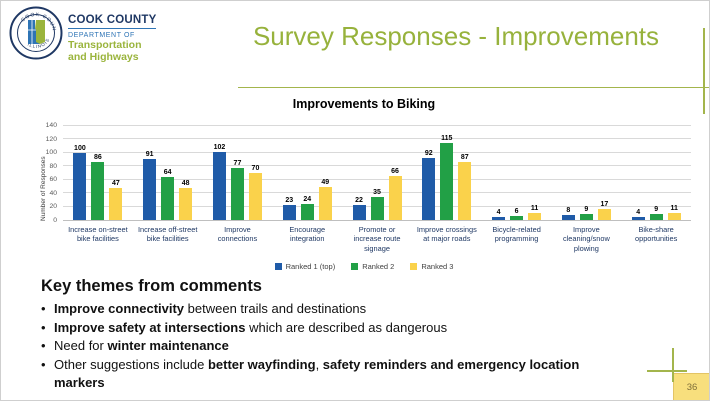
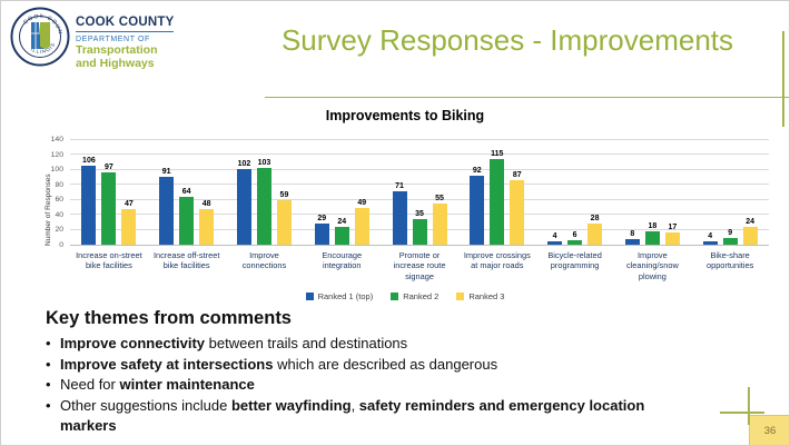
Ranked 1 (top)/Increase on-street bike facilities: 100 -> 106
Ranked 2/Increase on-street bike facilities: 86 -> 97
Ranked 2/Improve connections: 77 -> 103
Ranked 3/Improve connections: 70 -> 59
Ranked 1 (top)/Encourage integration: 23 -> 29
Ranked 1 (top)/Promote or increase route signage: 22 -> 71
Ranked 3/Promote or increase route signage: 66 -> 55
Ranked 3/Bicycle-related programming: 11 -> 28
Ranked 2/Improve cleaning/snow plowing: 9 -> 18
Ranked 3/Bike-share opportunities: 11 -> 24
